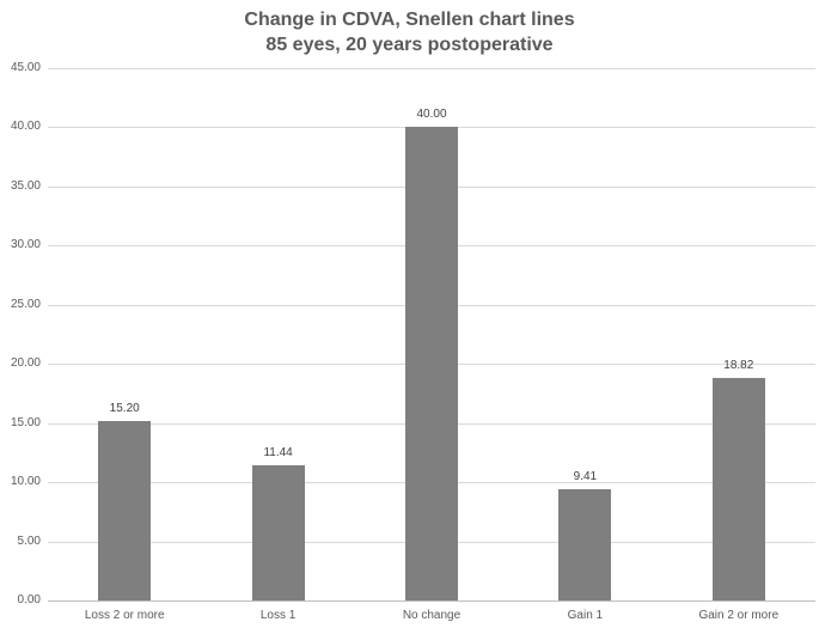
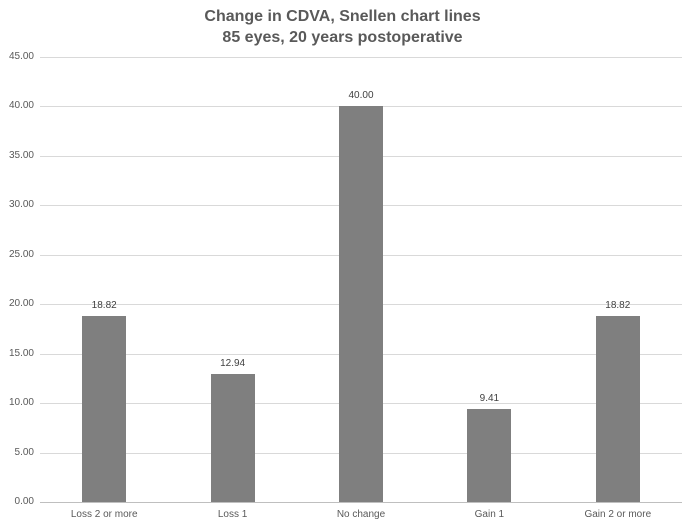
Loss 2 or more: 15.20 -> 18.82
Loss 1: 11.44 -> 12.94
